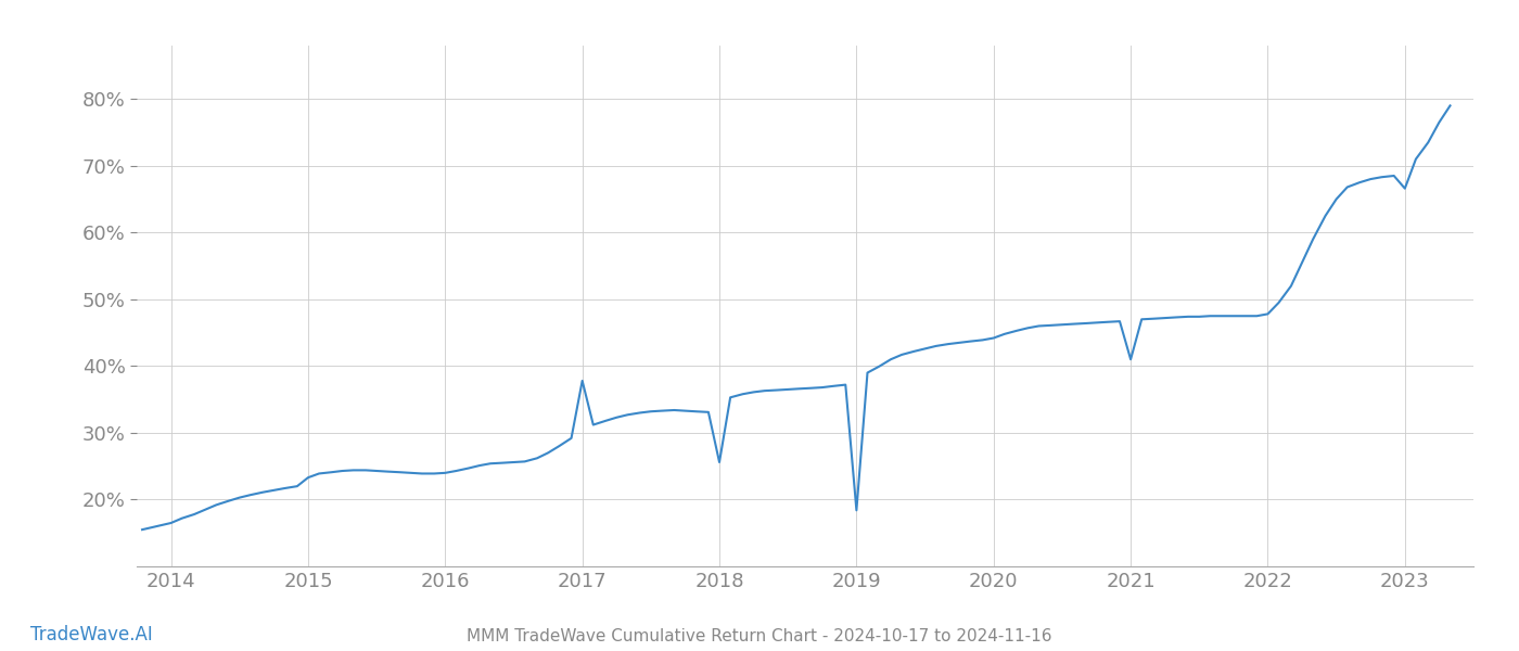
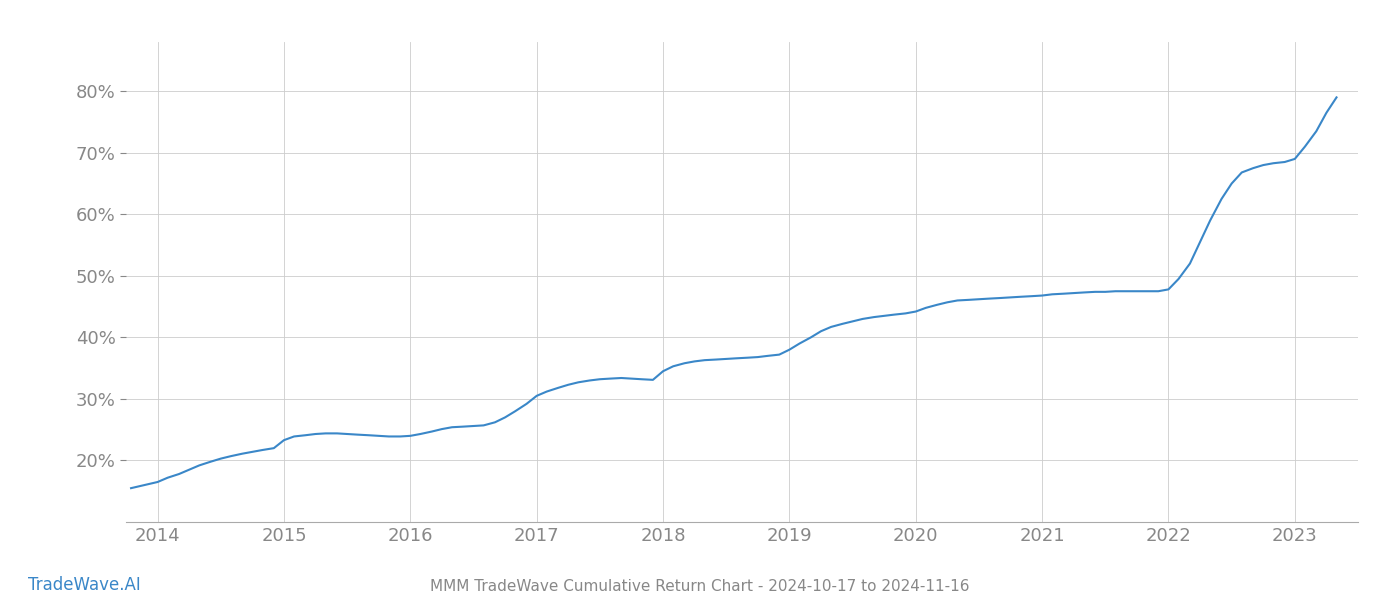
2017: 37.8% -> 30.5%
2018: 25.6% -> 34.5%
2019: 18.4% -> 38.0%
2021: 41.0% -> 46.8%
2023: 66.6% -> 69.0%
